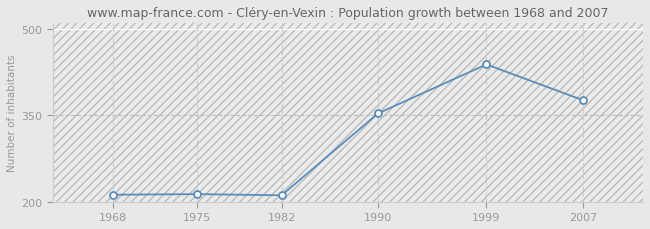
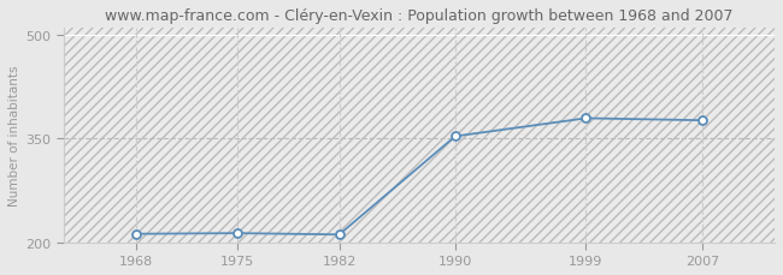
1999: 438 -> 379
